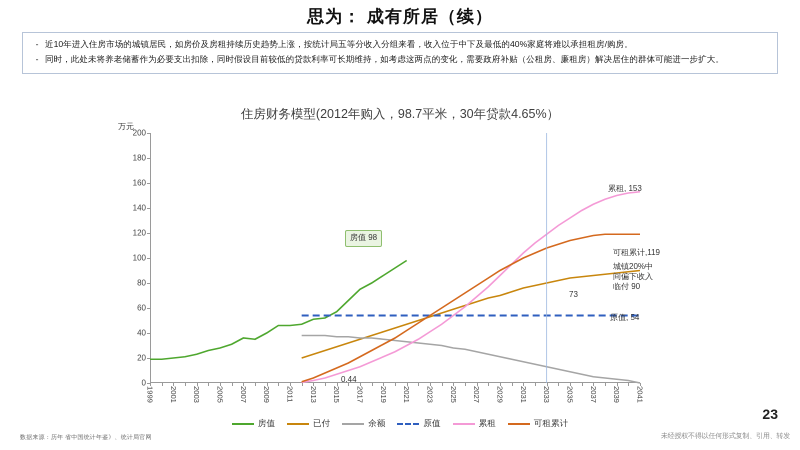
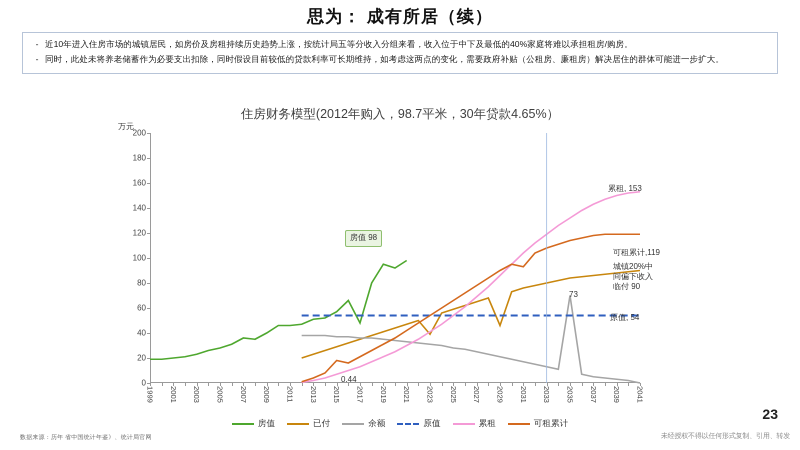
可租累计/2015: 12 -> 18
房值/2017: 75 -> 48
房值/2019: 86 -> 95
已付/2023: 53 -> 39
已付/2029: 70 -> 46
可租累计/2031: 100 -> 93
余额/2035: 9 -> 70
